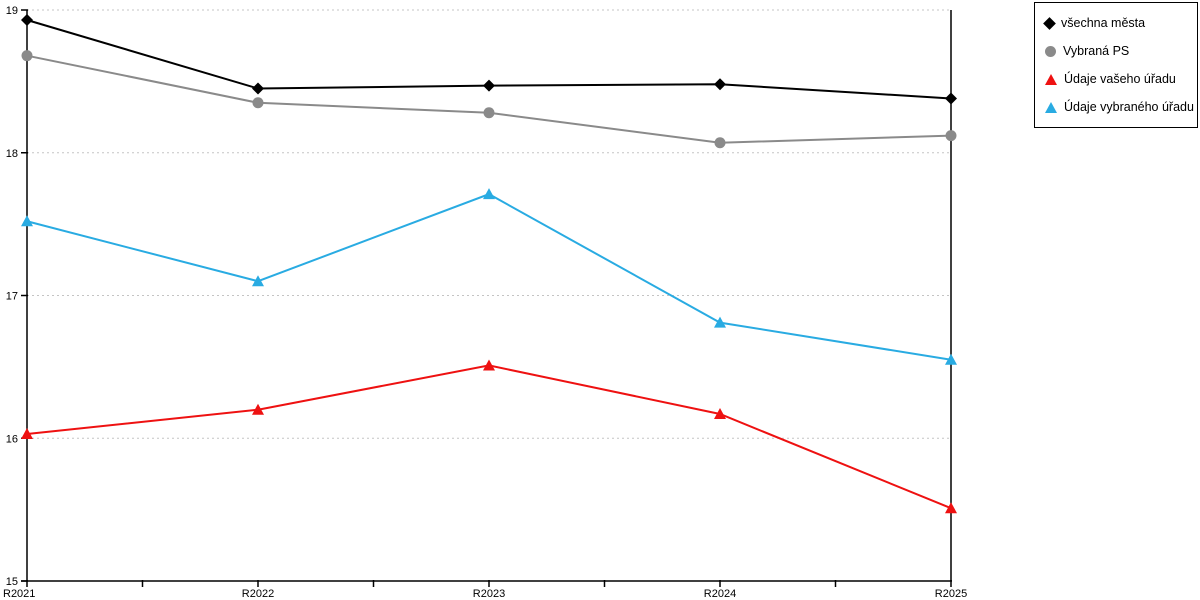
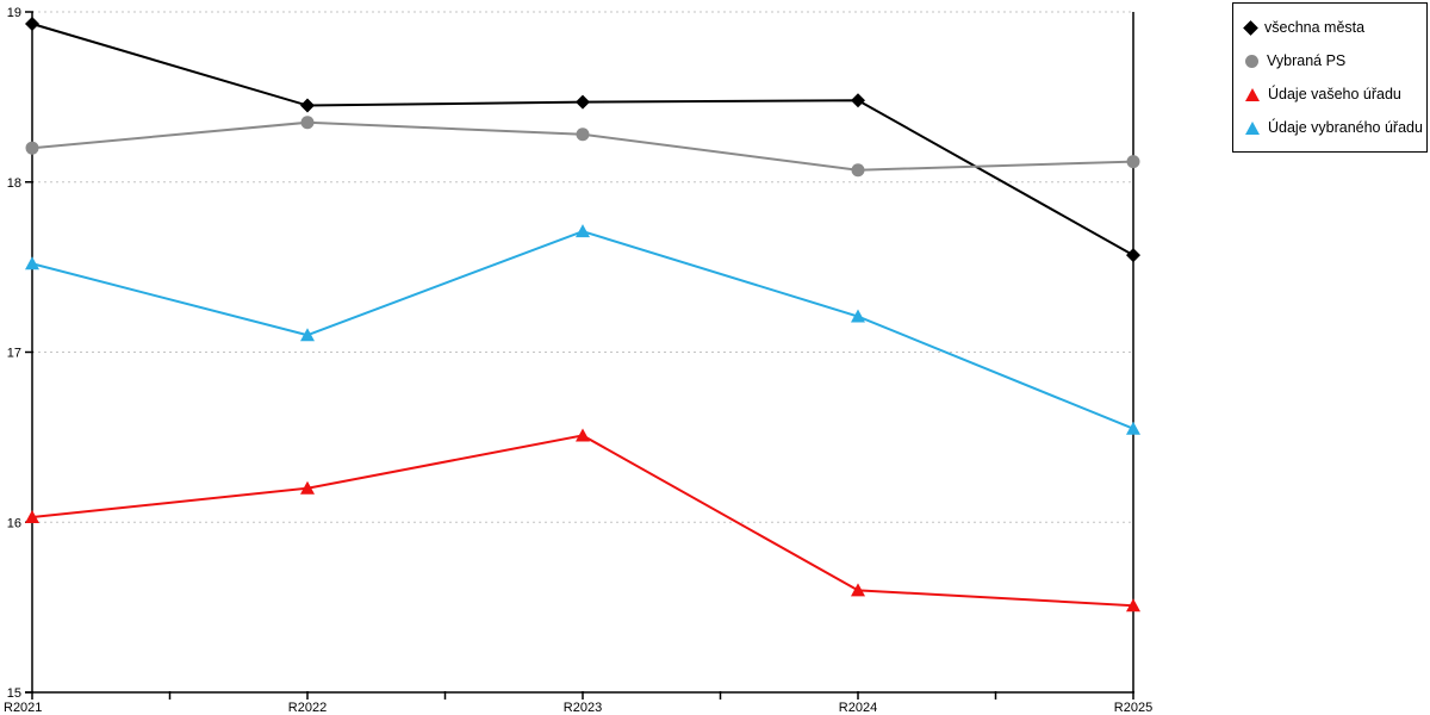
Vybraná PS/R2021: 18.68 -> 18.20
Údaje vašeho úřadu/R2024: 16.17 -> 15.60
Údaje vybraného úřadu/R2024: 16.81 -> 17.21
všechna města/R2025: 18.38 -> 17.57
